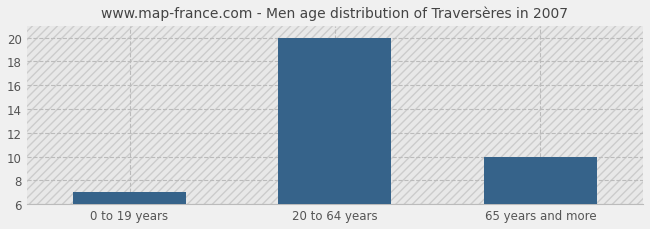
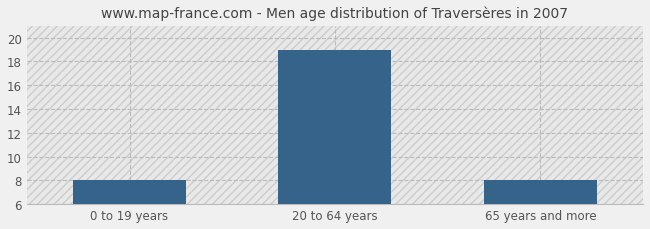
0 to 19 years: 7 -> 8
20 to 64 years: 20 -> 19
65 years and more: 10 -> 8
